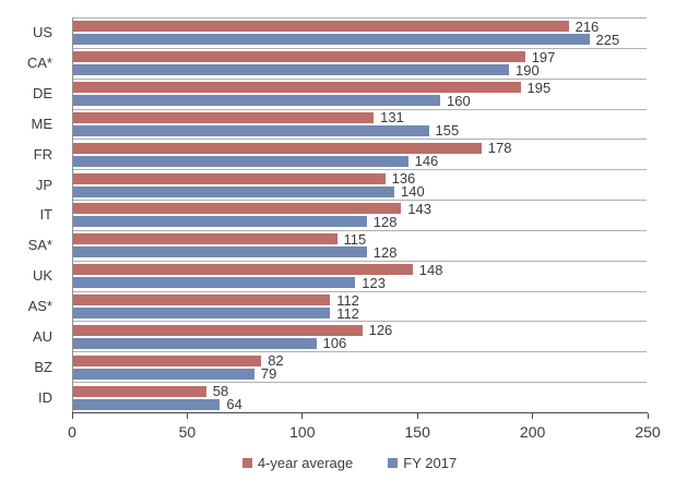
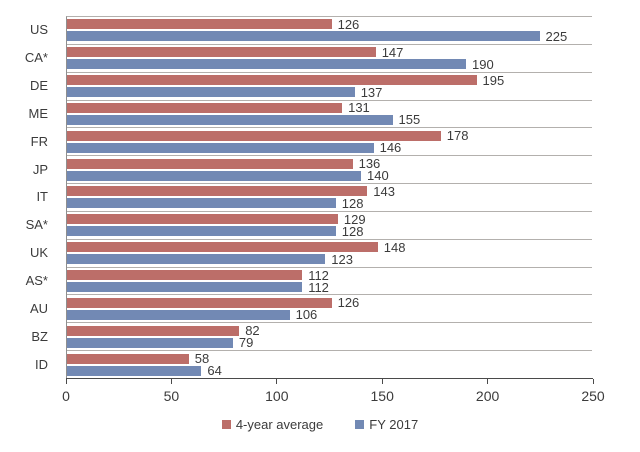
4-year average/US: 216 -> 126
4-year average/CA*: 197 -> 147
FY 2017/DE: 160 -> 137
4-year average/SA*: 115 -> 129
